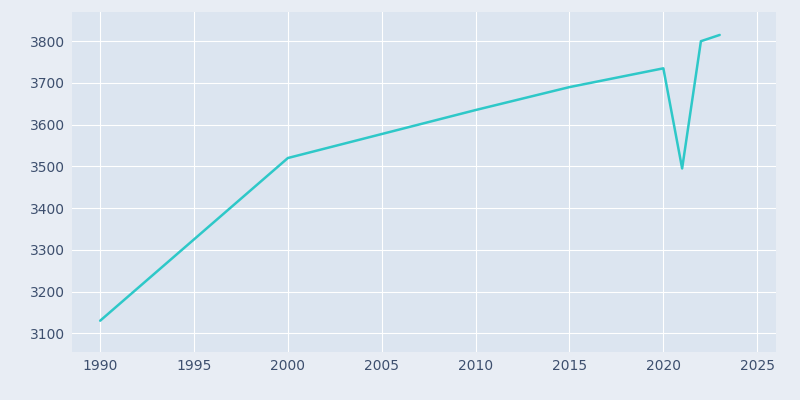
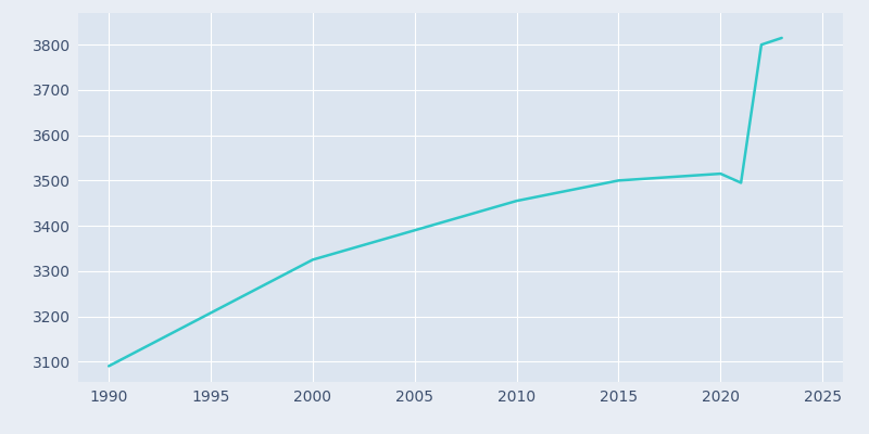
1990: 3130 -> 3090
2000: 3520 -> 3325
2010: 3635 -> 3455
2015: 3690 -> 3500
2020: 3735 -> 3515
